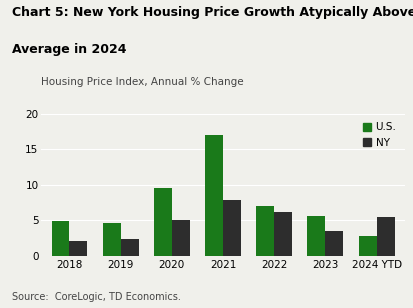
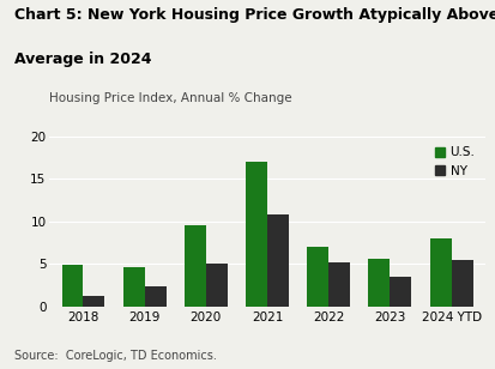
NY/2018: 2.0 -> 1.2
NY/2021: 7.8 -> 10.8
NY/2022: 6.1 -> 5.2
U.S./2024 YTD: 2.8 -> 8.0
